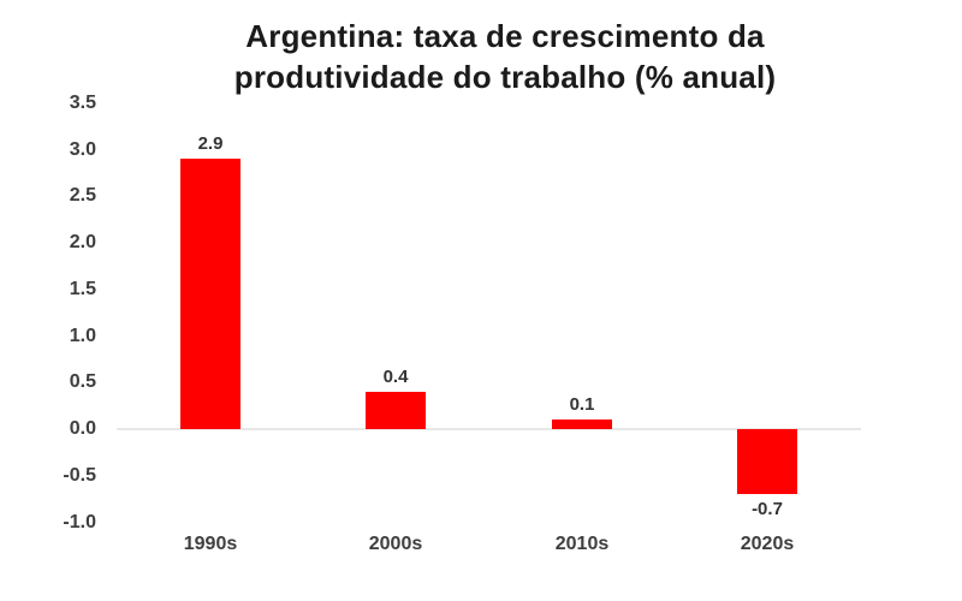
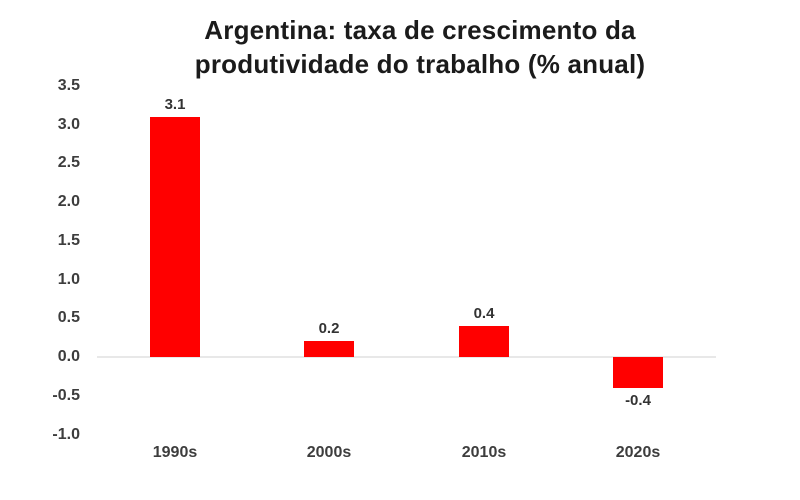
1990s: 2.9 -> 3.1
2000s: 0.4 -> 0.2
2010s: 0.1 -> 0.4
2020s: -0.7 -> -0.4
